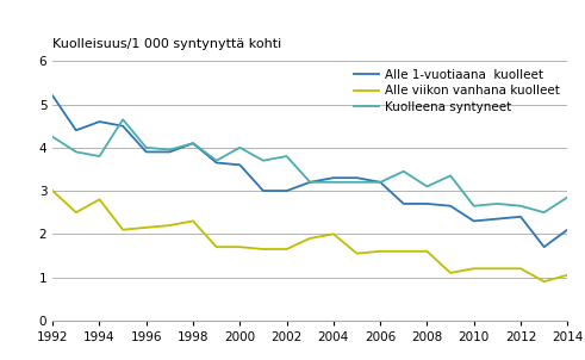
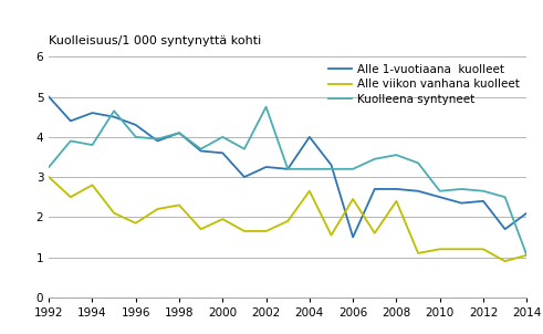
Alle 1-vuotiaana kuolleet/1992: 5.20 -> 5.00
Kuolleena syntyneet/1992: 4.25 -> 3.25
Alle 1-vuotiaana kuolleet/1996: 3.90 -> 4.30
Alle viikon vanhana kuolleet/1996: 2.15 -> 1.85
Alle viikon vanhana kuolleet/2000: 1.70 -> 1.95
Alle 1-vuotiaana kuolleet/2002: 3.00 -> 3.25
Kuolleena syntyneet/2002: 3.80 -> 4.75
Alle 1-vuotiaana kuolleet/2004: 3.30 -> 4.00
Alle viikon vanhana kuolleet/2004: 2.00 -> 2.65
Alle 1-vuotiaana kuolleet/2006: 3.20 -> 1.50
Alle viikon vanhana kuolleet/2006: 1.60 -> 2.45
Alle viikon vanhana kuolleet/2008: 1.60 -> 2.40
Kuolleena syntyneet/2008: 3.10 -> 3.55
Alle 1-vuotiaana kuolleet/2010: 2.30 -> 2.50
Kuolleena syntyneet/2014: 2.85 -> 1.05
